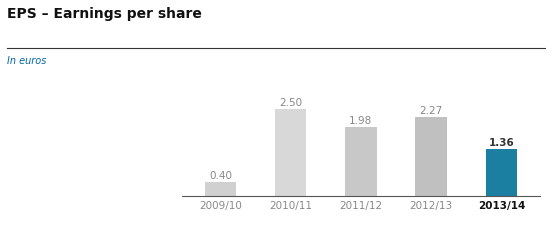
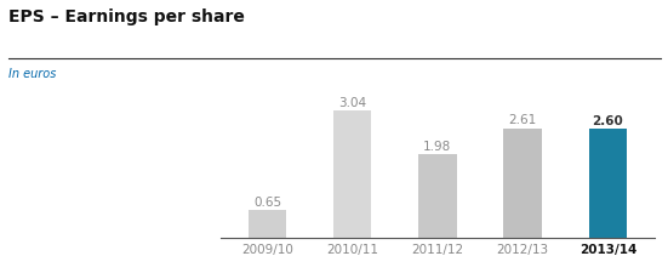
2009/10: 0.40 -> 0.65
2010/11: 2.50 -> 3.04
2012/13: 2.27 -> 2.61
2013/14: 1.36 -> 2.60
